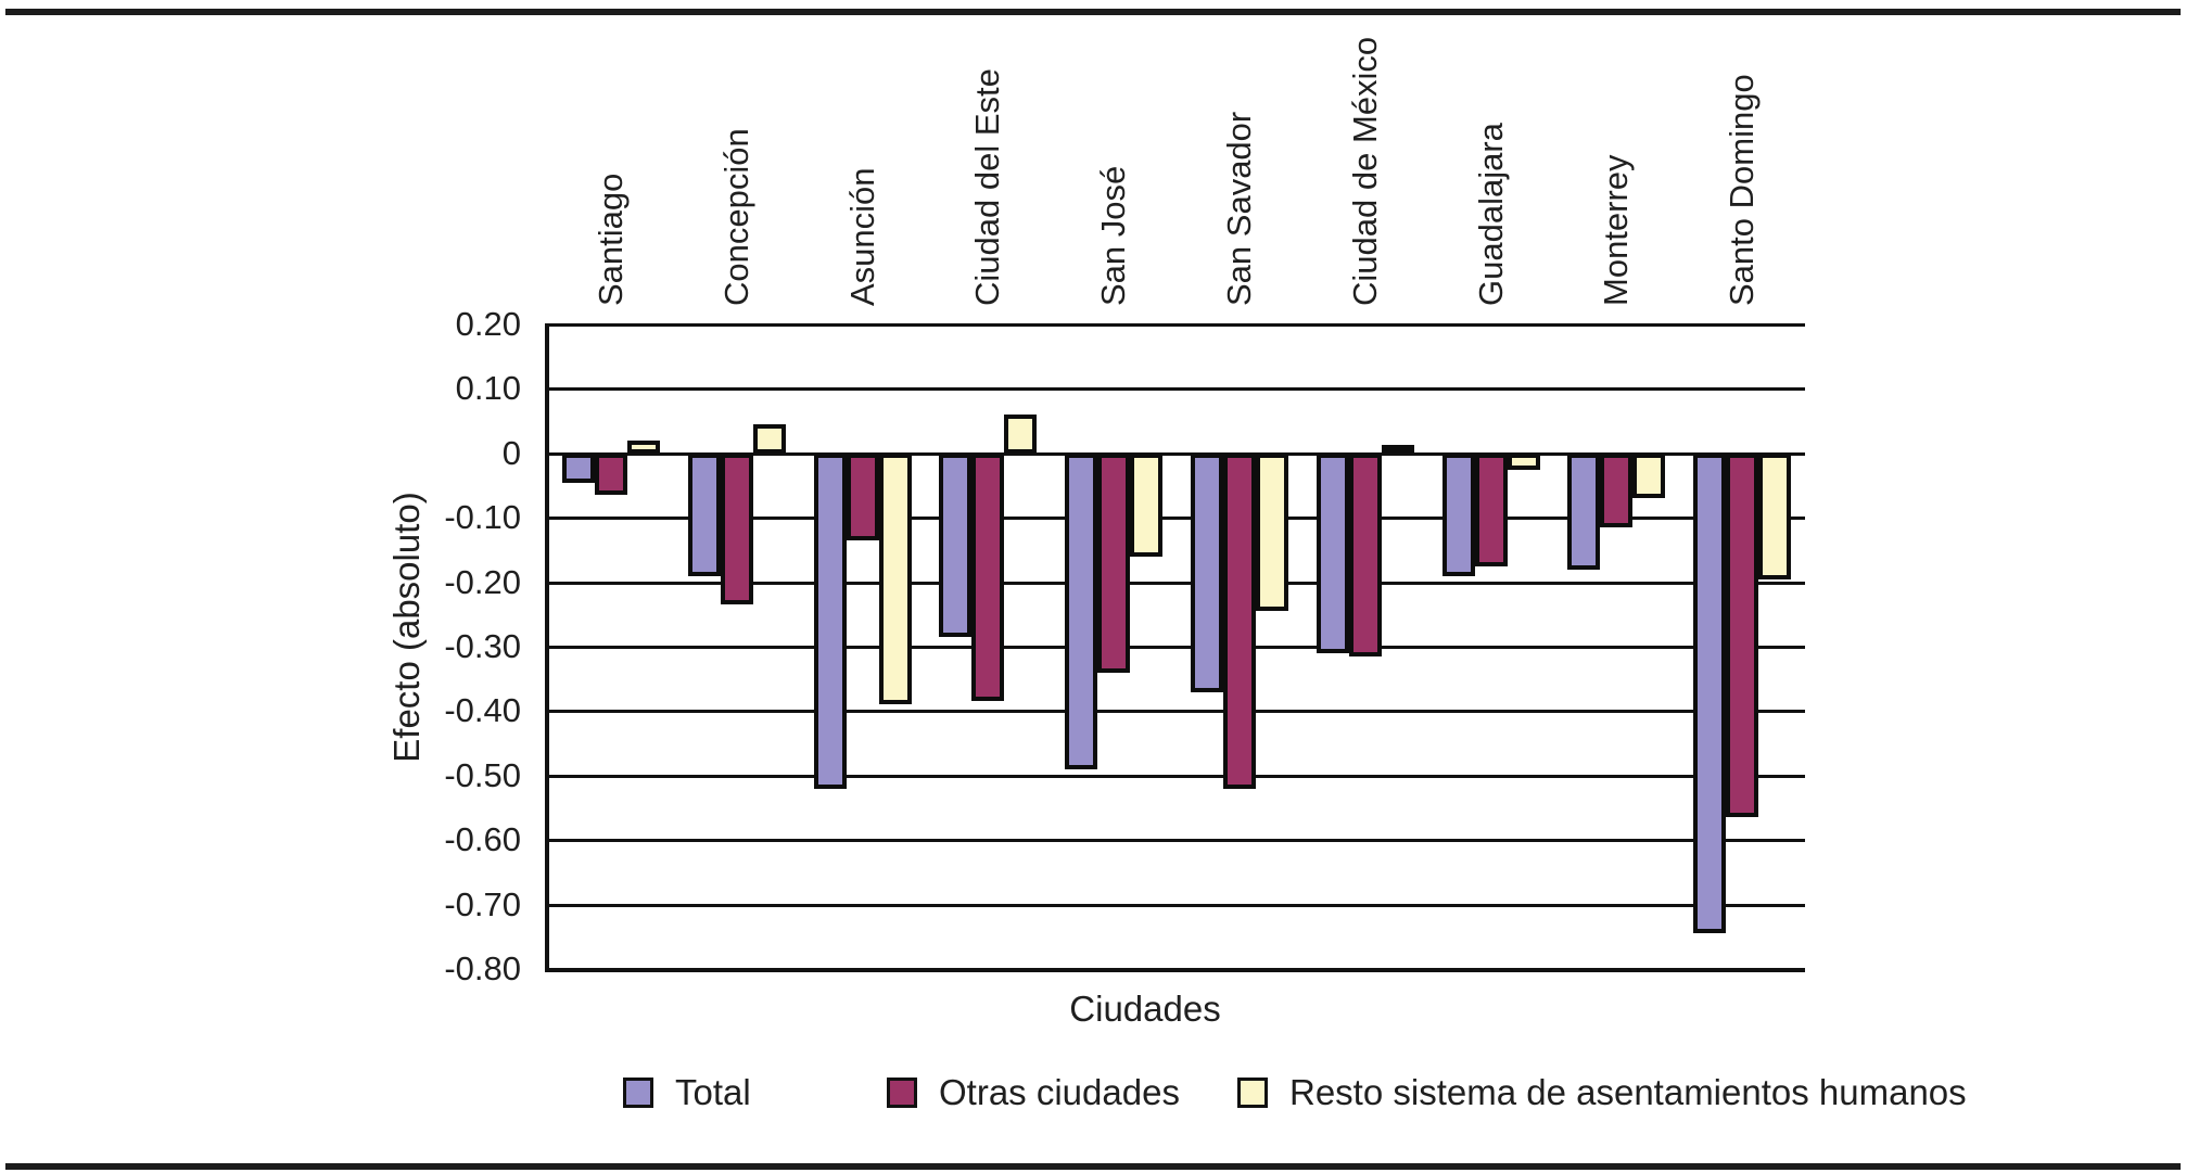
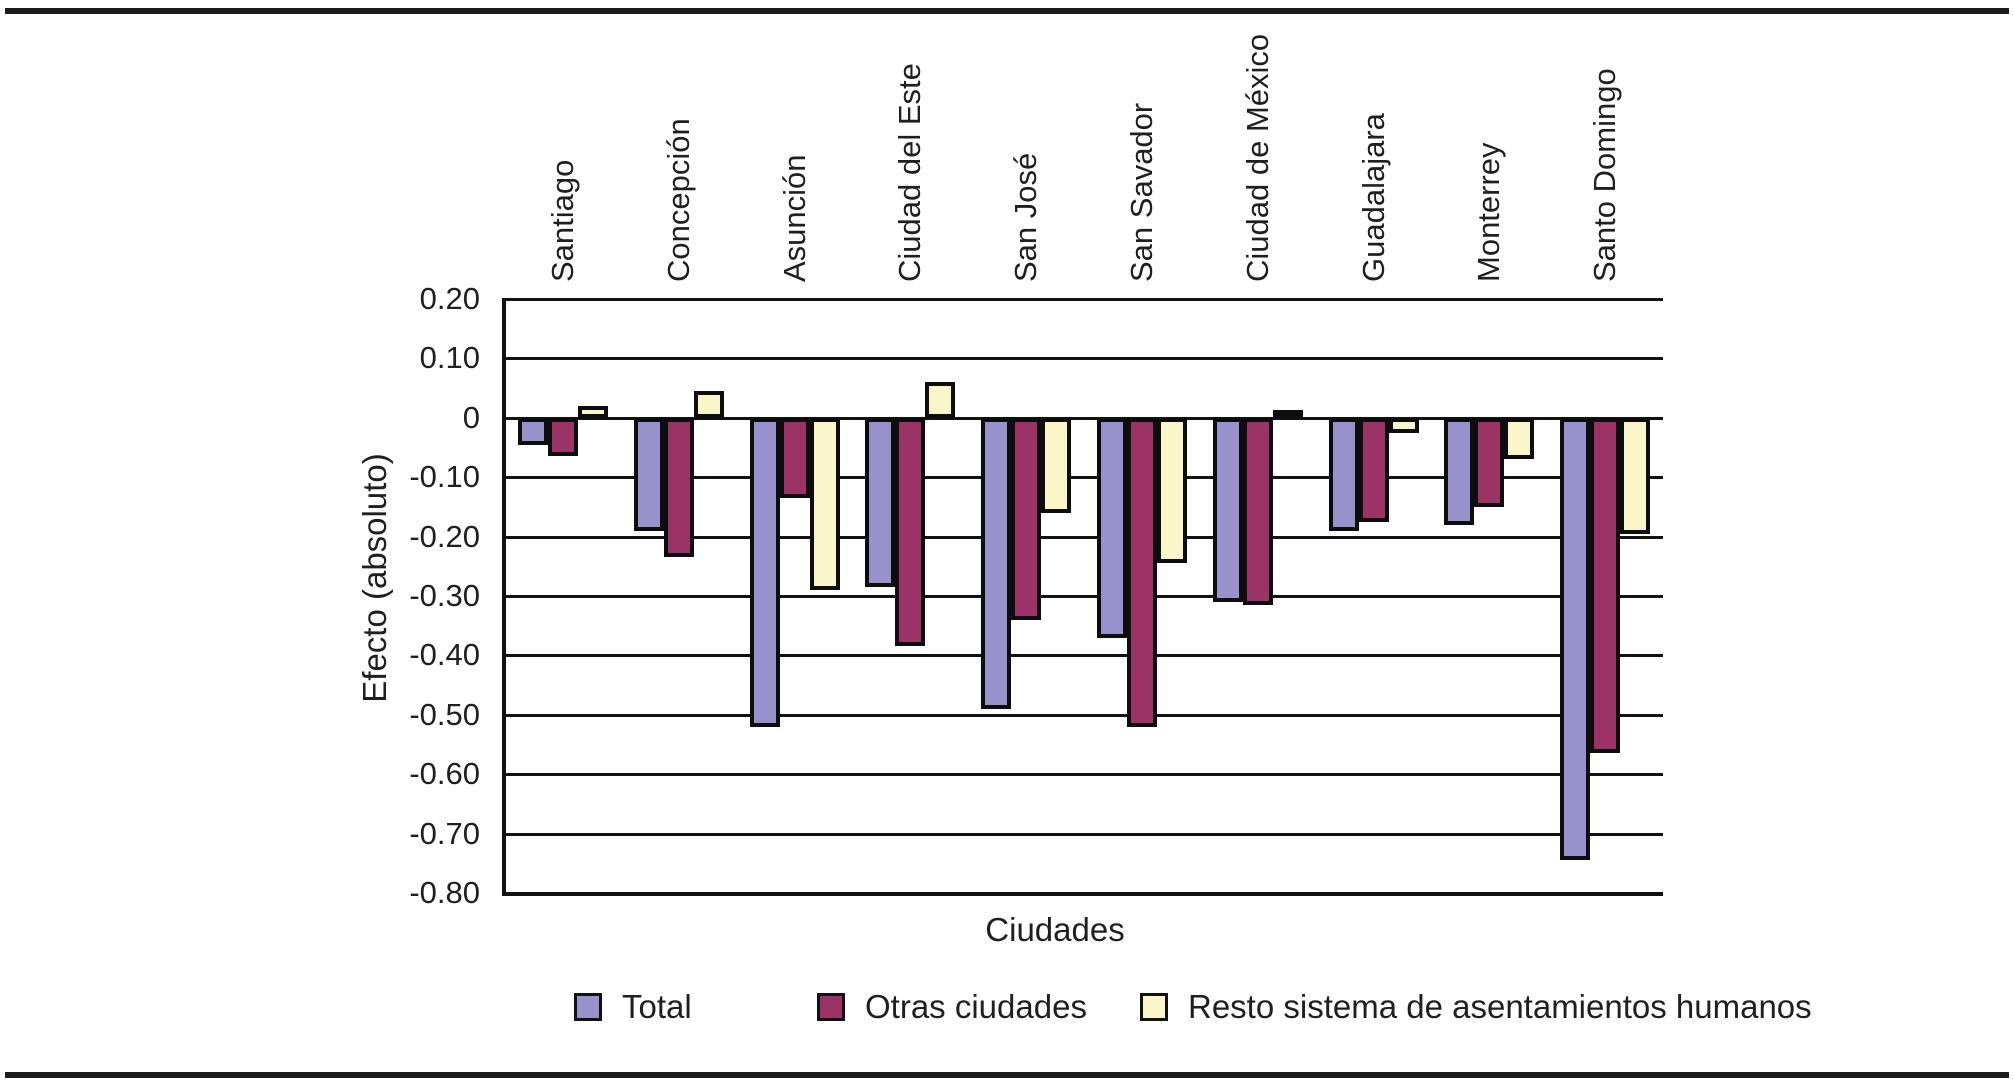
Resto sistema de asentamientos humanos/Asunción: -0.39 -> -0.29
Otras ciudades/Monterrey: -0.12 -> -0.15
